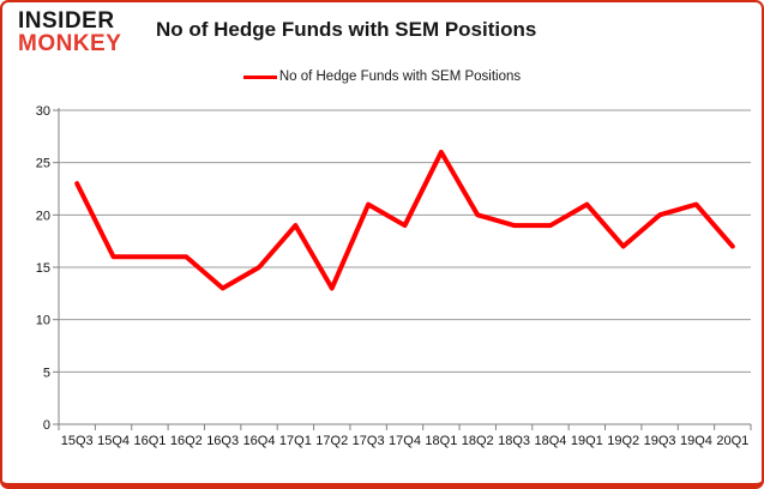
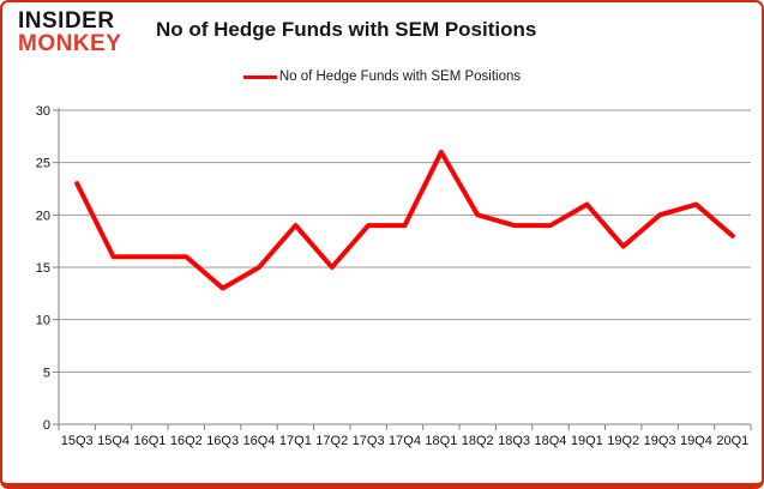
17Q2: 13 -> 15
17Q3: 21 -> 19
20Q1: 17 -> 18
